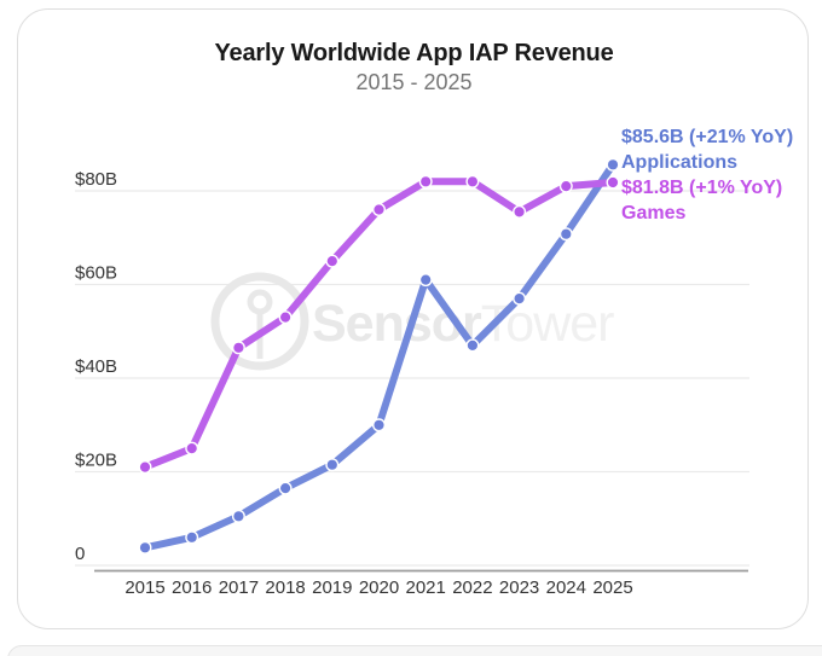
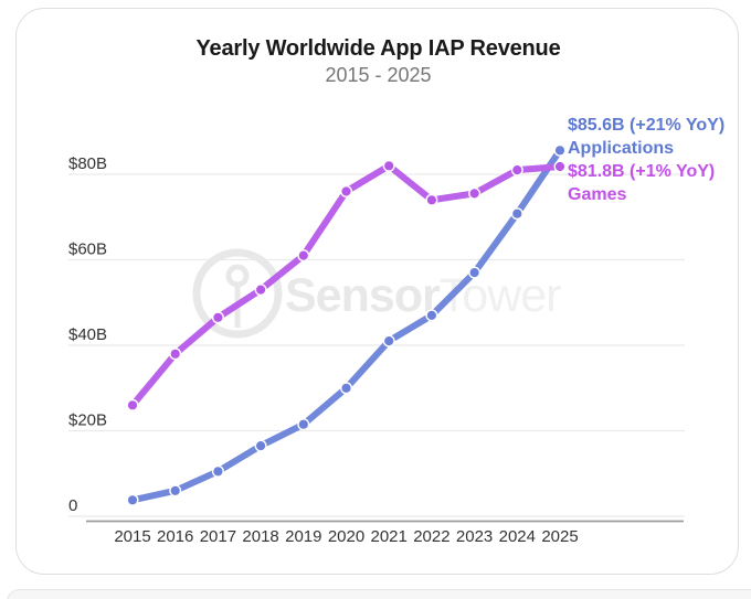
Games/2015: $21B -> $26B
Games/2016: $25B -> $38B
Games/2019: $65B -> $61B
Applications/2021: $61B -> $41B
Games/2022: $82B -> $74B
